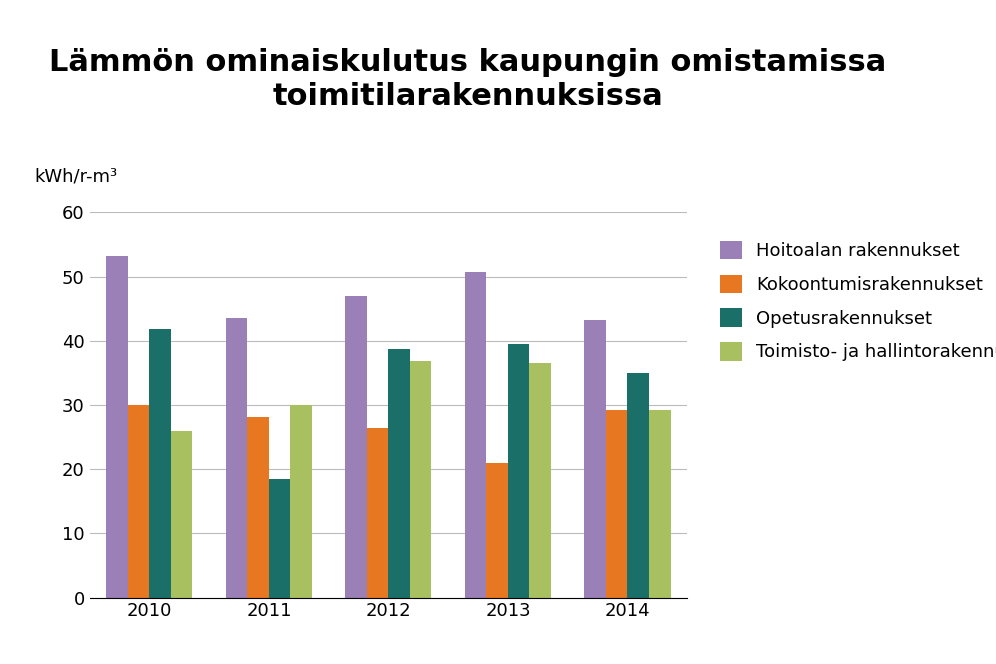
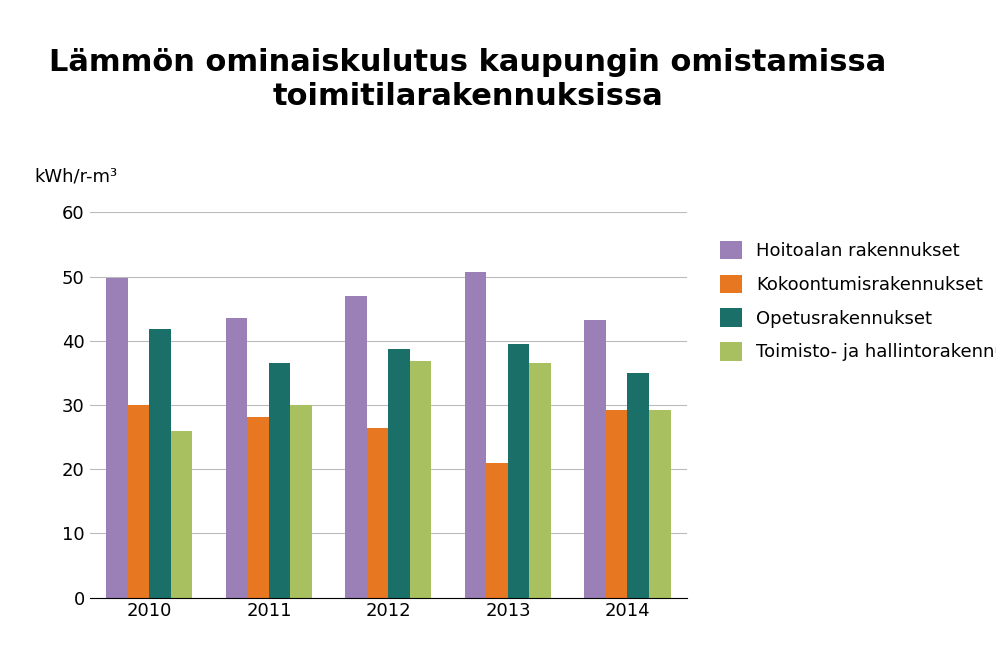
Hoitoalan rakennukset/2010: 53.2 -> 49.8
Opetusrakennukset/2011: 18.4 -> 36.5
